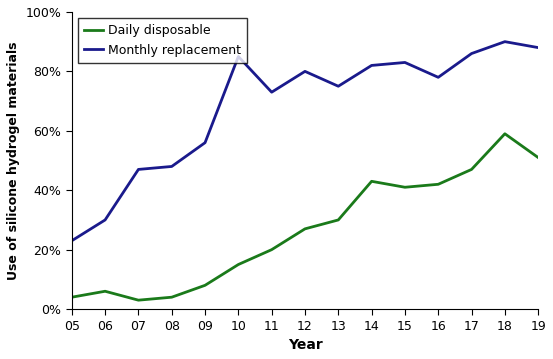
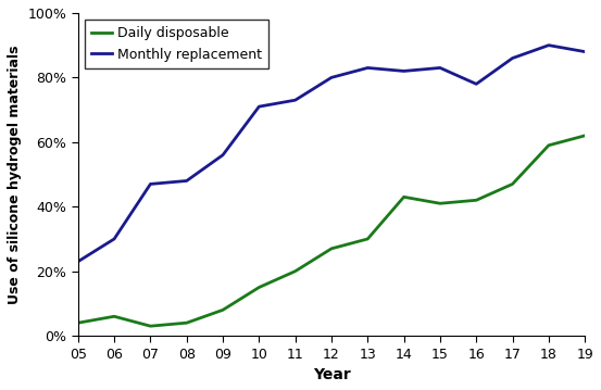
Monthly replacement/10: 85% -> 71%
Monthly replacement/13: 75% -> 83%
Daily disposable/19: 51% -> 62%
